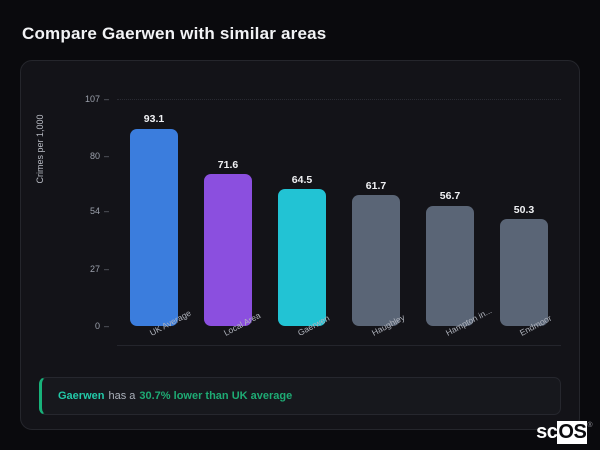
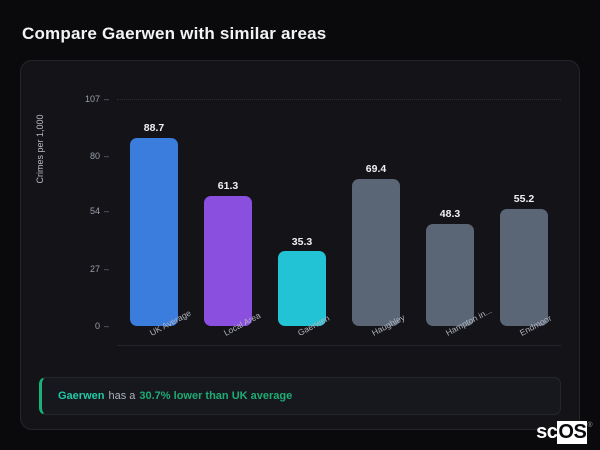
UK Average: 93.1 -> 88.7
Local Area: 71.6 -> 61.3
Gaerwen: 64.5 -> 35.3
Haughley: 61.7 -> 69.4
Hampton in...: 56.7 -> 48.3
Endmoor: 50.3 -> 55.2
